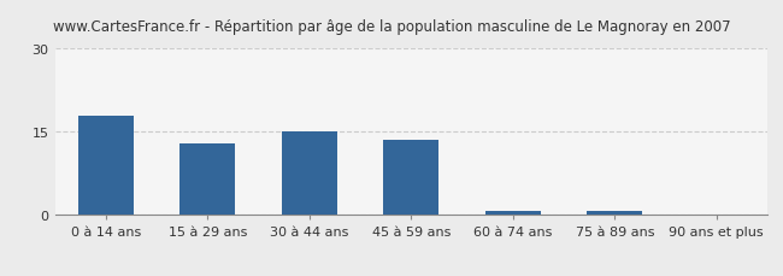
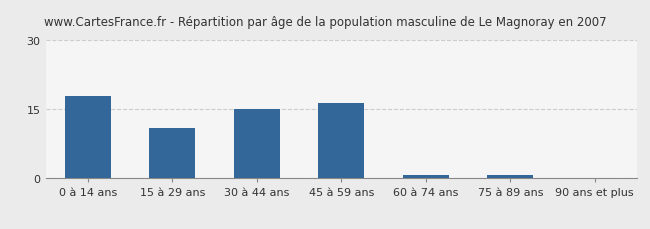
15 à 29 ans: 13.0 -> 11.0
45 à 59 ans: 13.5 -> 16.5
